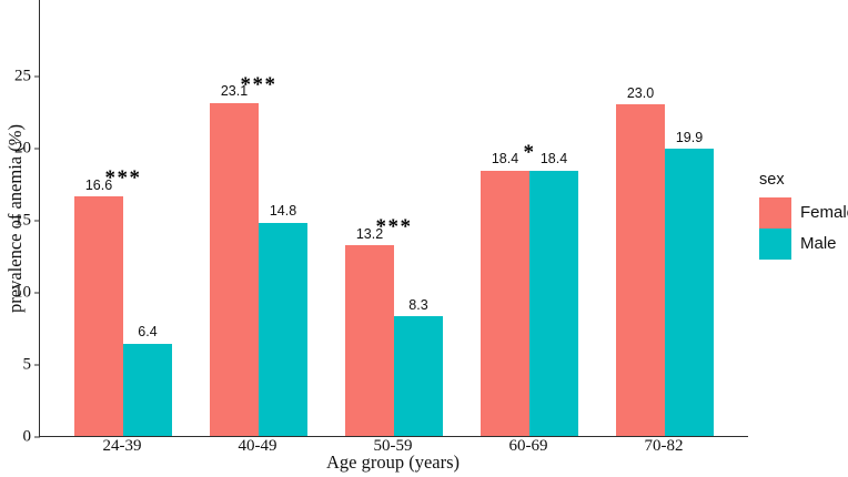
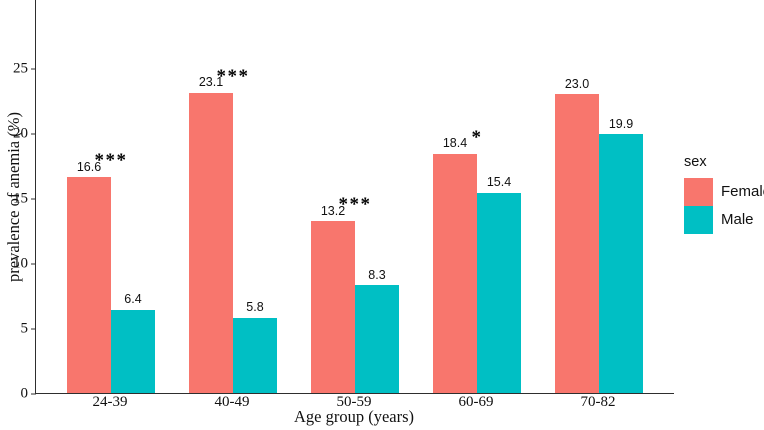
Male/40-49: 14.8 -> 5.8
Male/60-69: 18.4 -> 15.4
